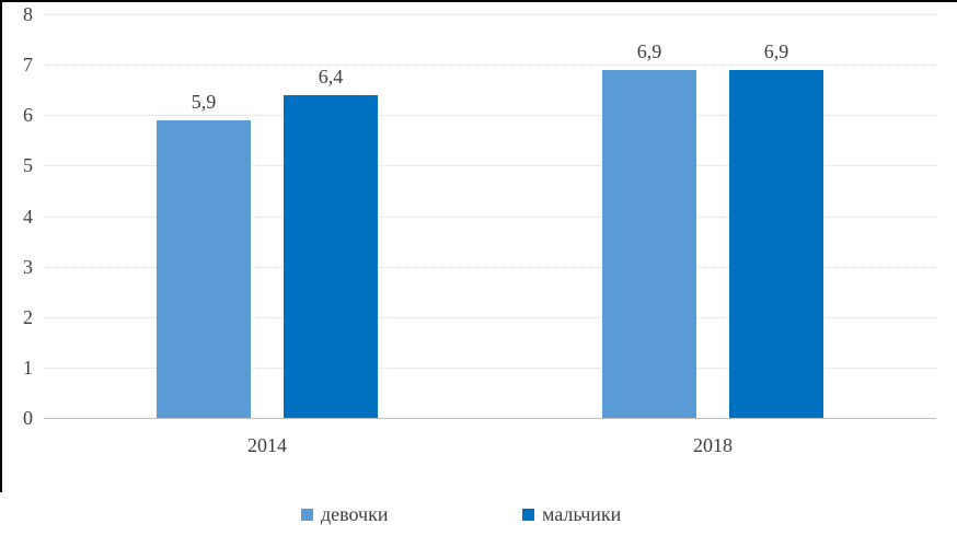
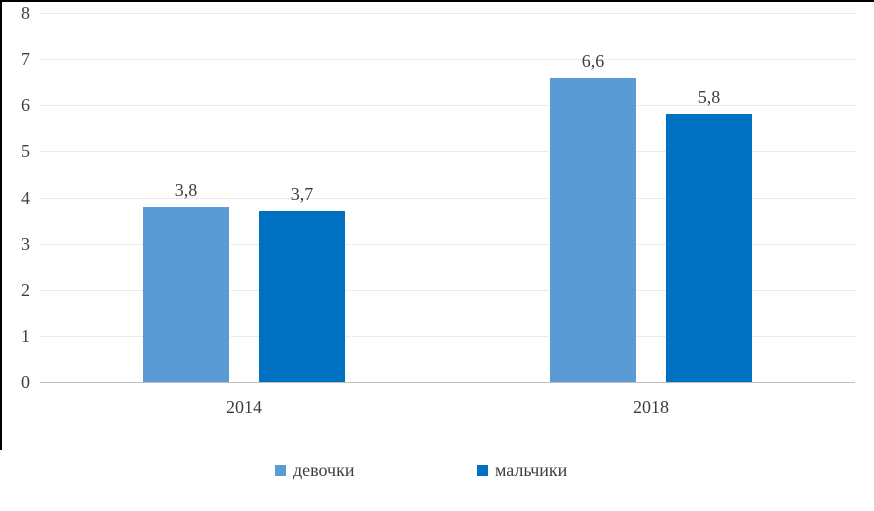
девочки/2014: 5,9 -> 3,8
мальчики/2014: 6,4 -> 3,7
девочки/2018: 6,9 -> 6,6
мальчики/2018: 6,9 -> 5,8
